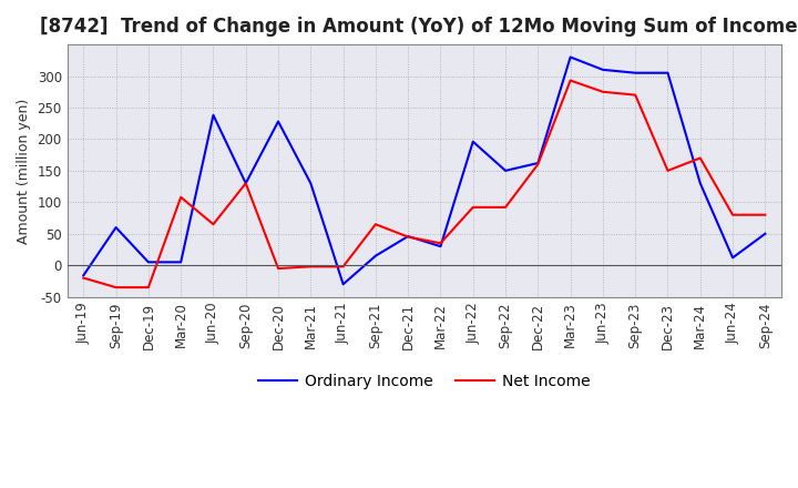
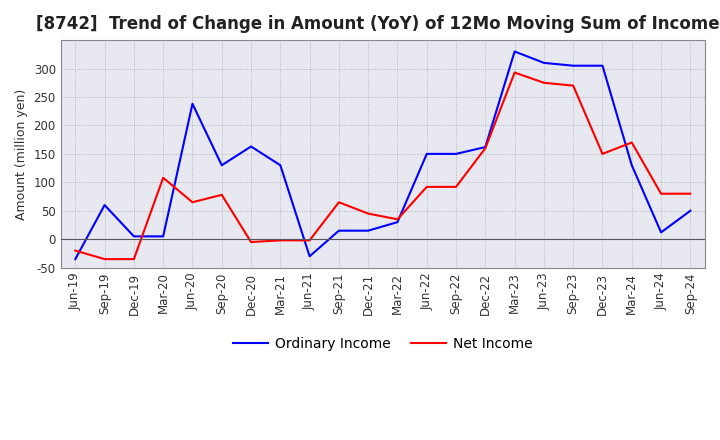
Ordinary Income/Jun-19: -16 -> -35
Net Income/Sep-20: 130 -> 78
Ordinary Income/Dec-20: 228 -> 163
Ordinary Income/Dec-21: 46 -> 15
Ordinary Income/Jun-22: 196 -> 150
